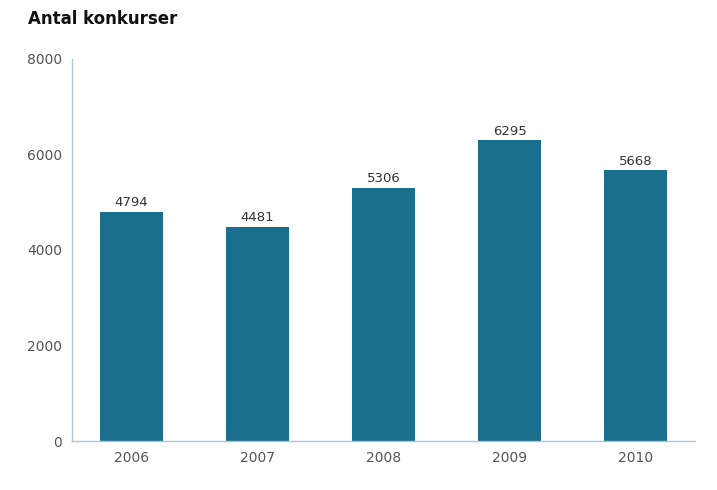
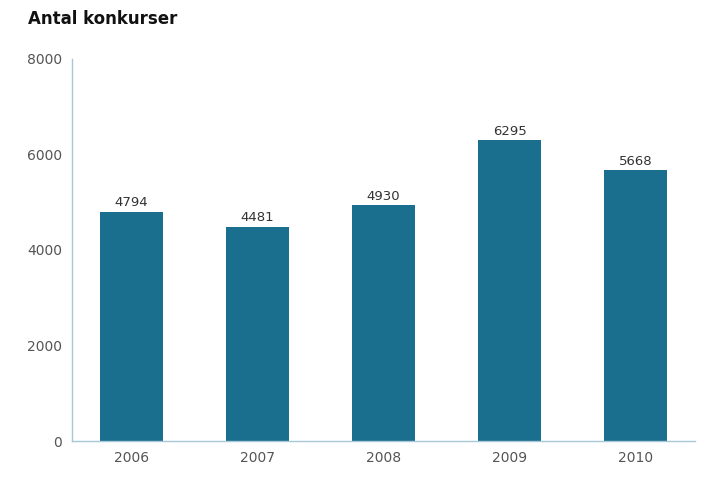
2008: 5306 -> 4930
